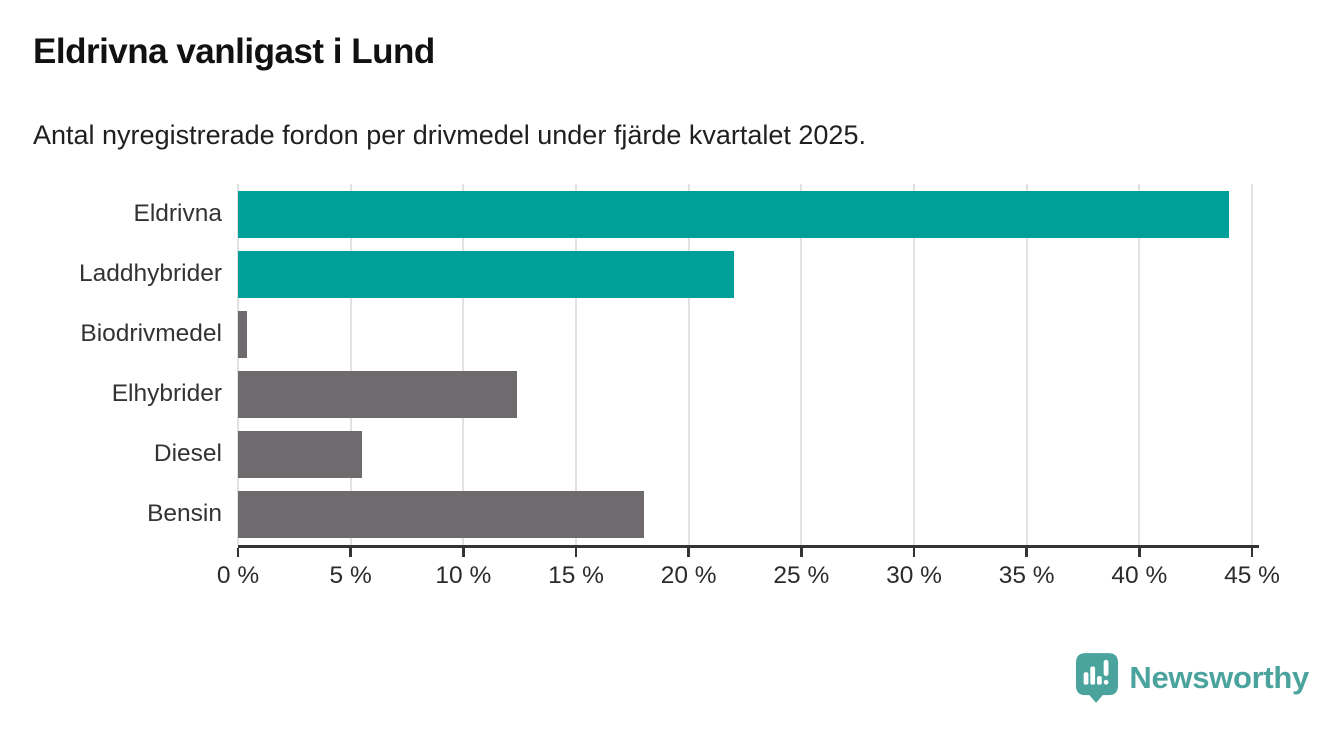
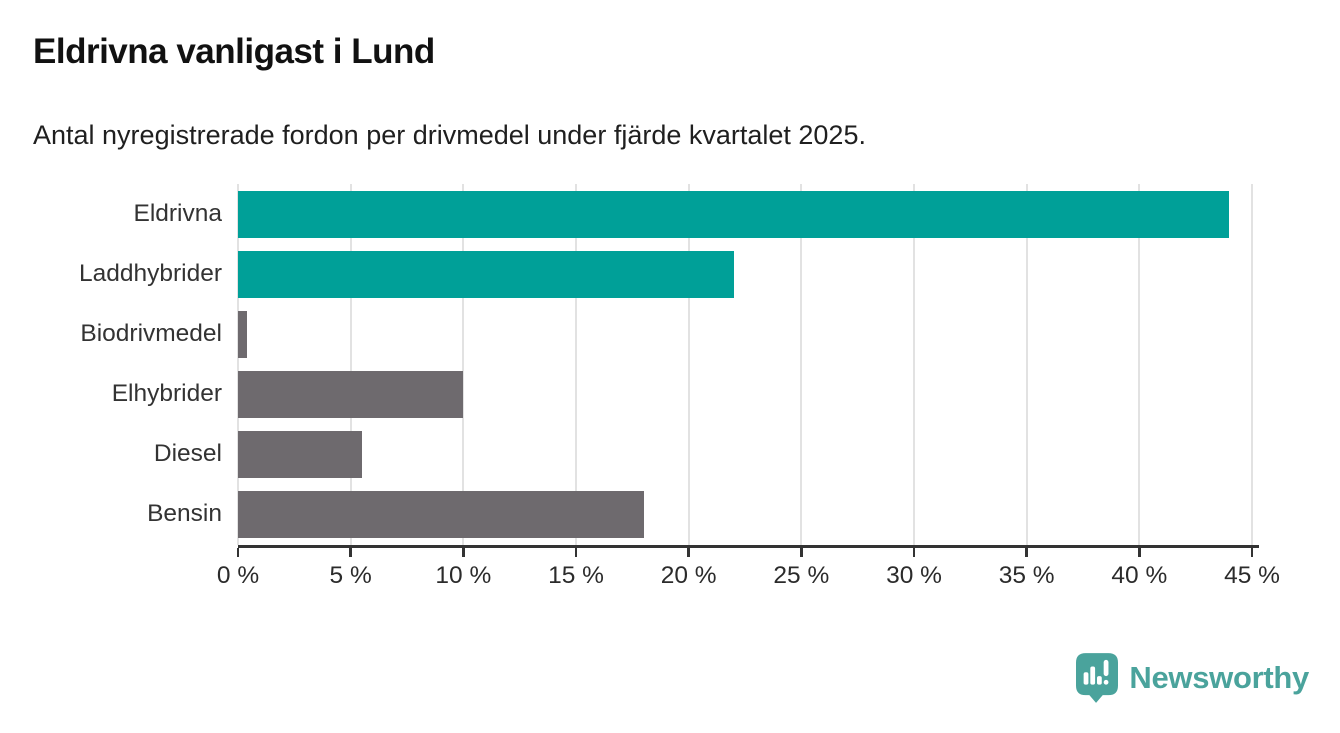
Elhybrider: 12.4% -> 10.0%
